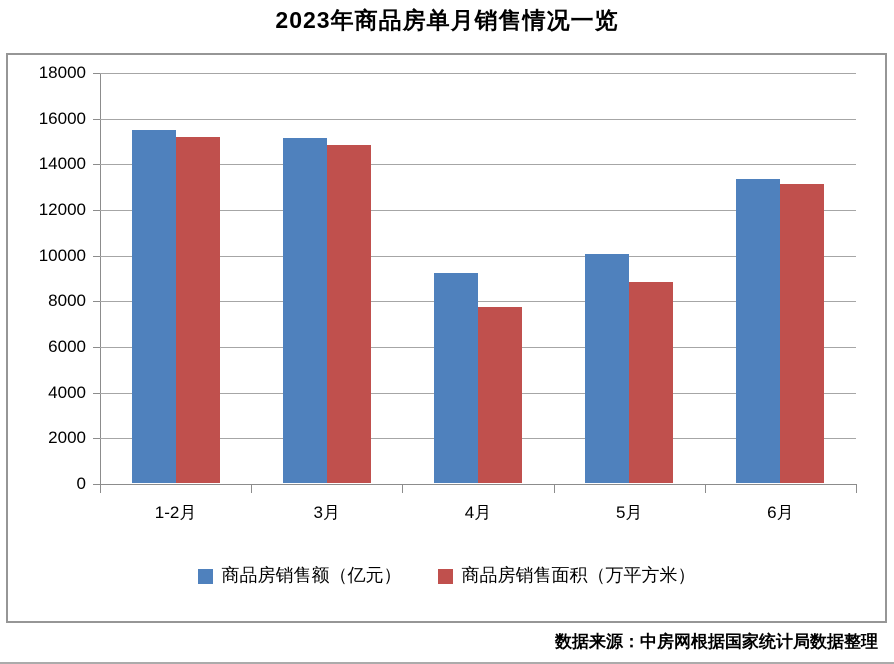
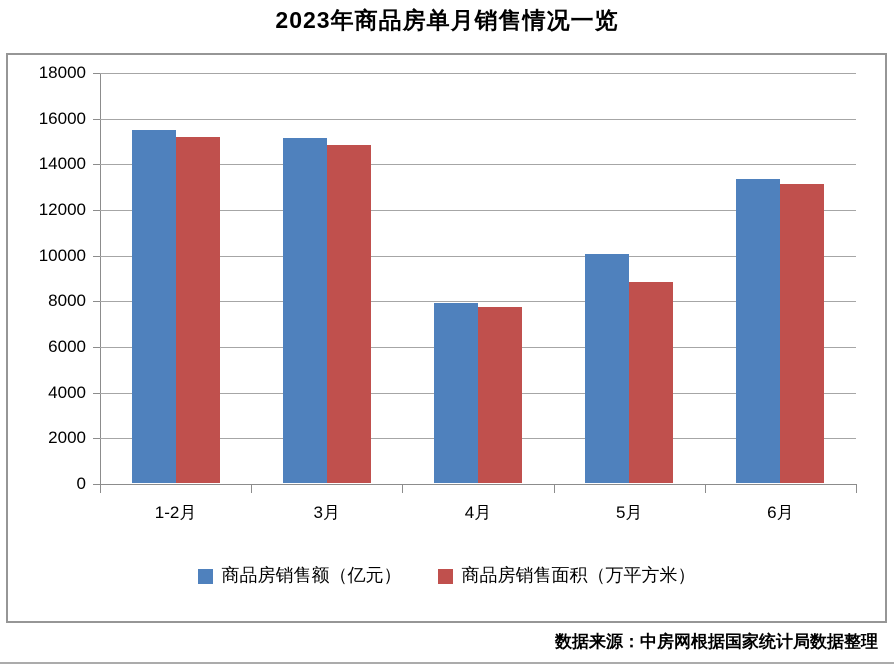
商品房销售额（亿元）/4月: 9200 -> 7900
